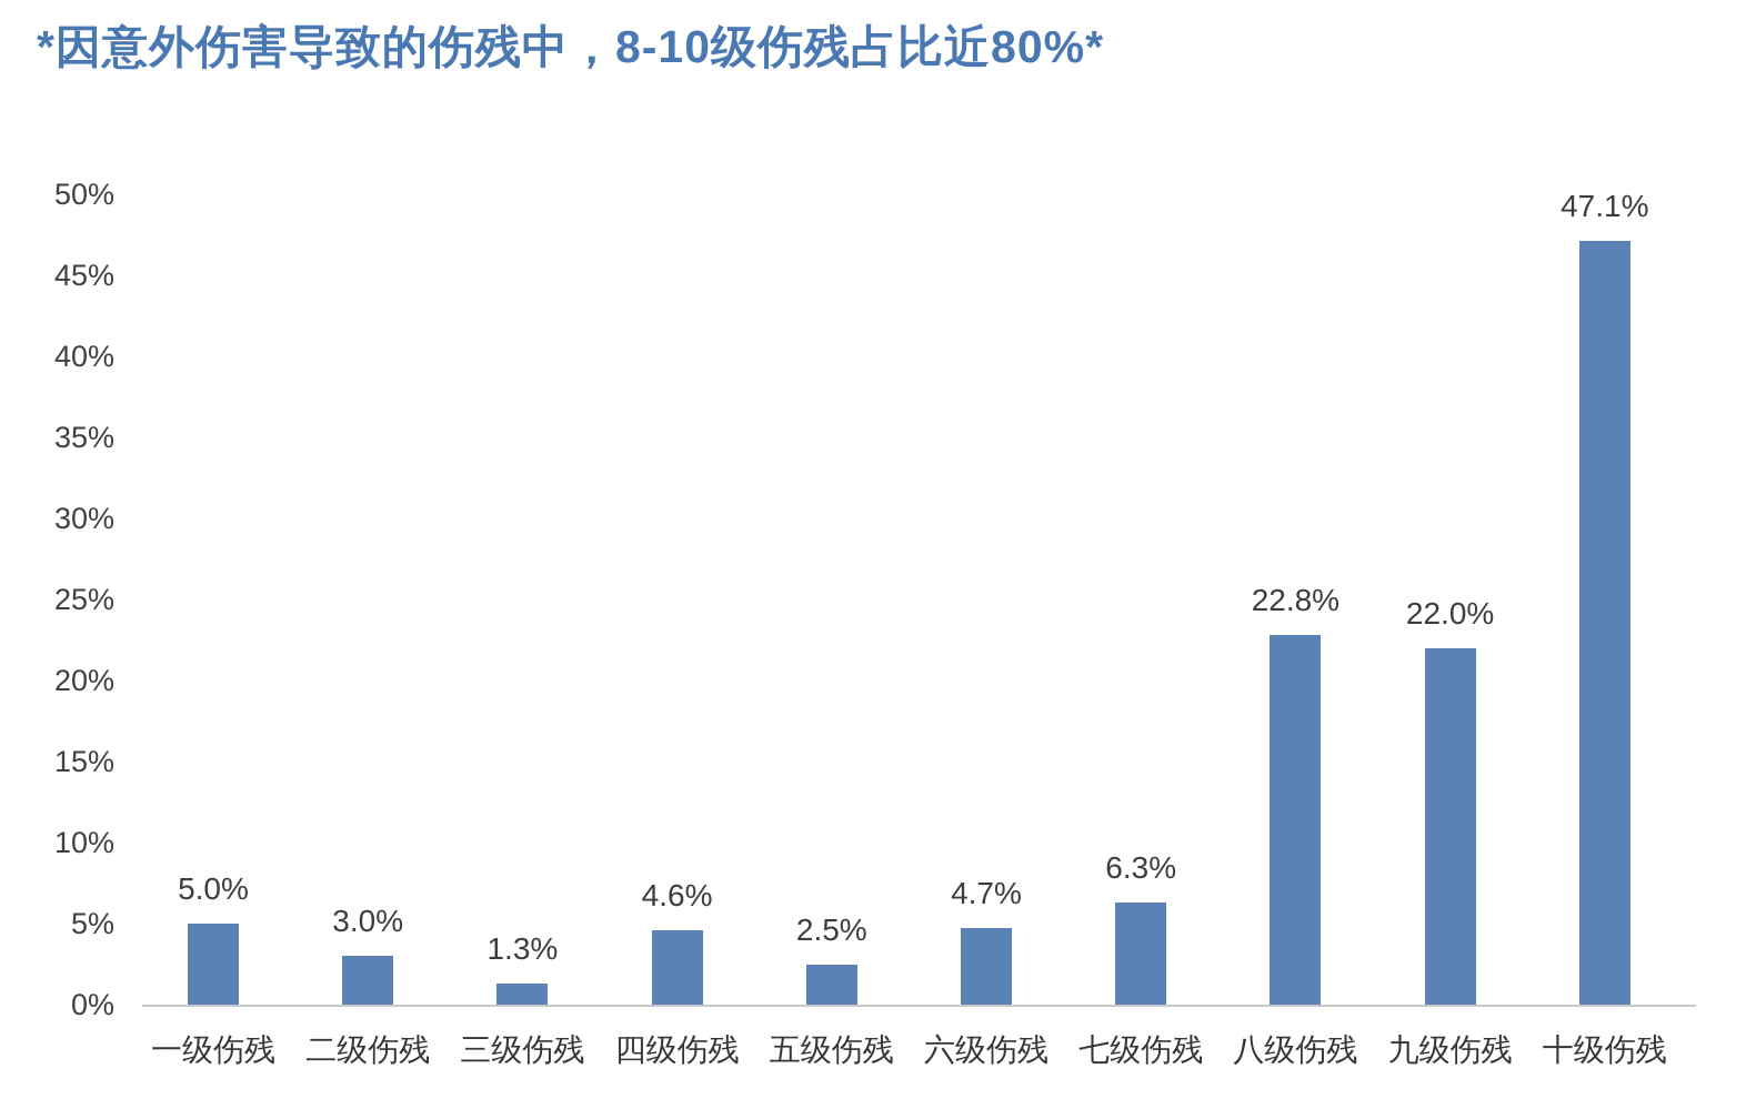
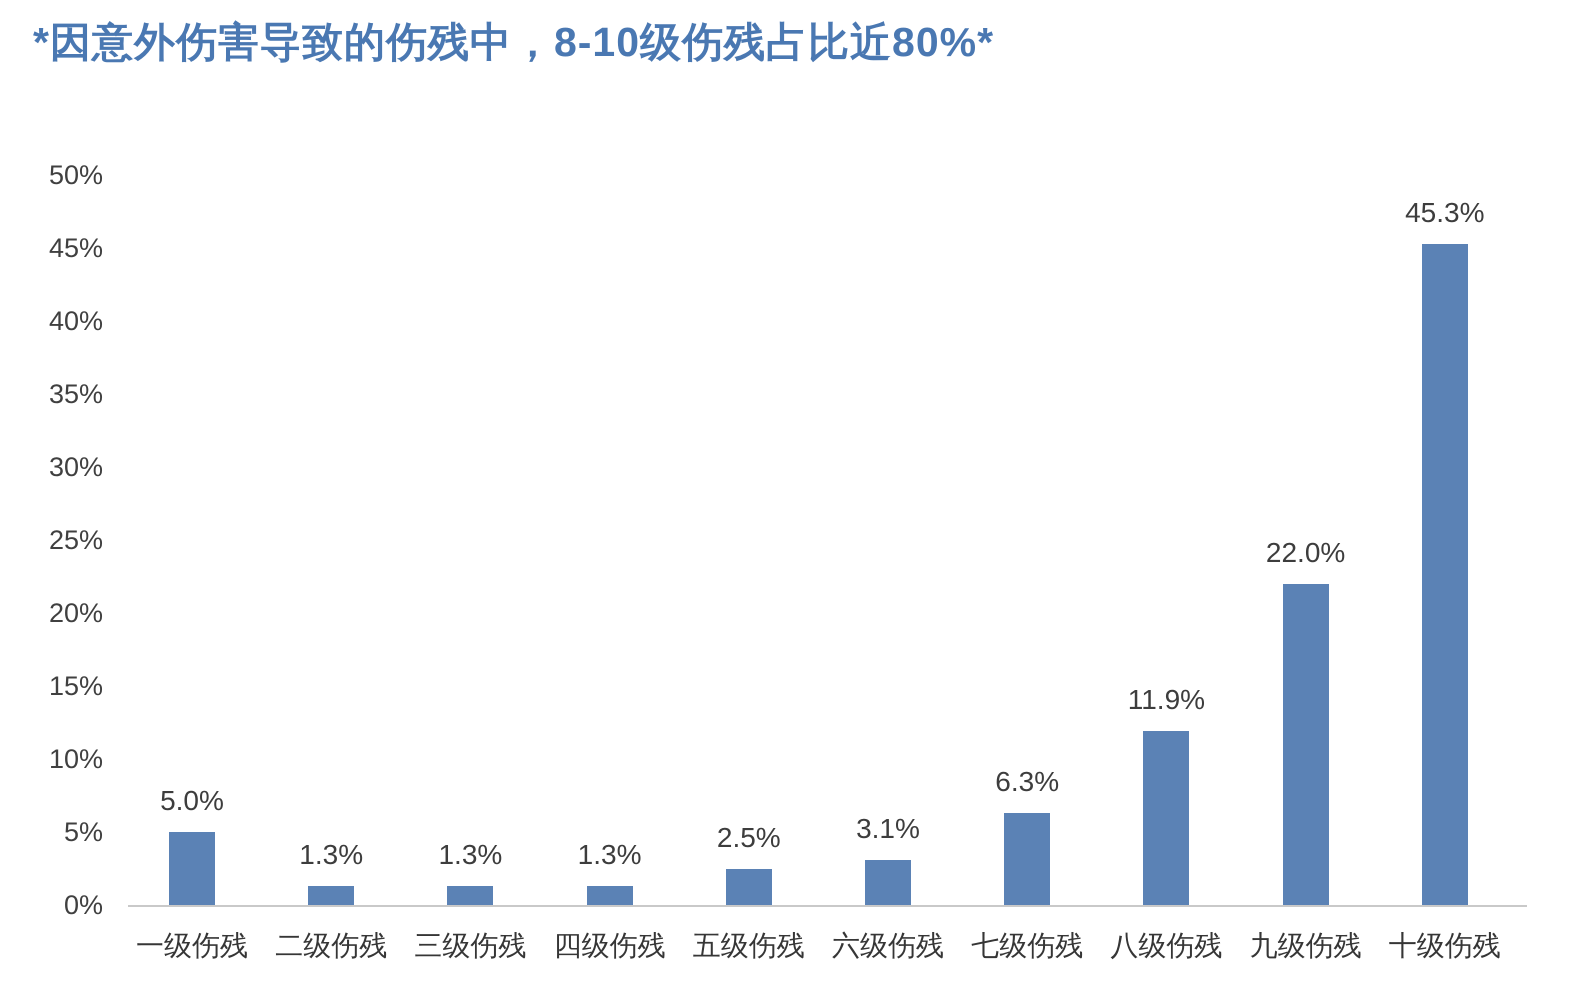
二级伤残: 3.0% -> 1.3%
四级伤残: 4.6% -> 1.3%
六级伤残: 4.7% -> 3.1%
八级伤残: 22.8% -> 11.9%
十级伤残: 47.1% -> 45.3%
